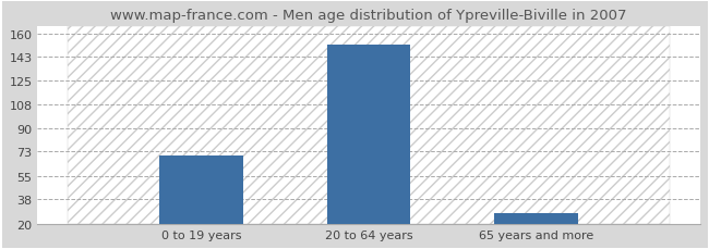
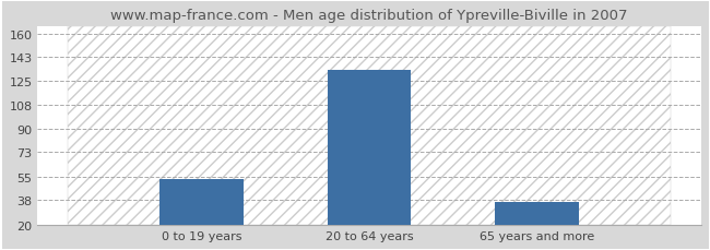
0 to 19 years: 70 -> 53
20 to 64 years: 152 -> 133
65 years and more: 28 -> 37
